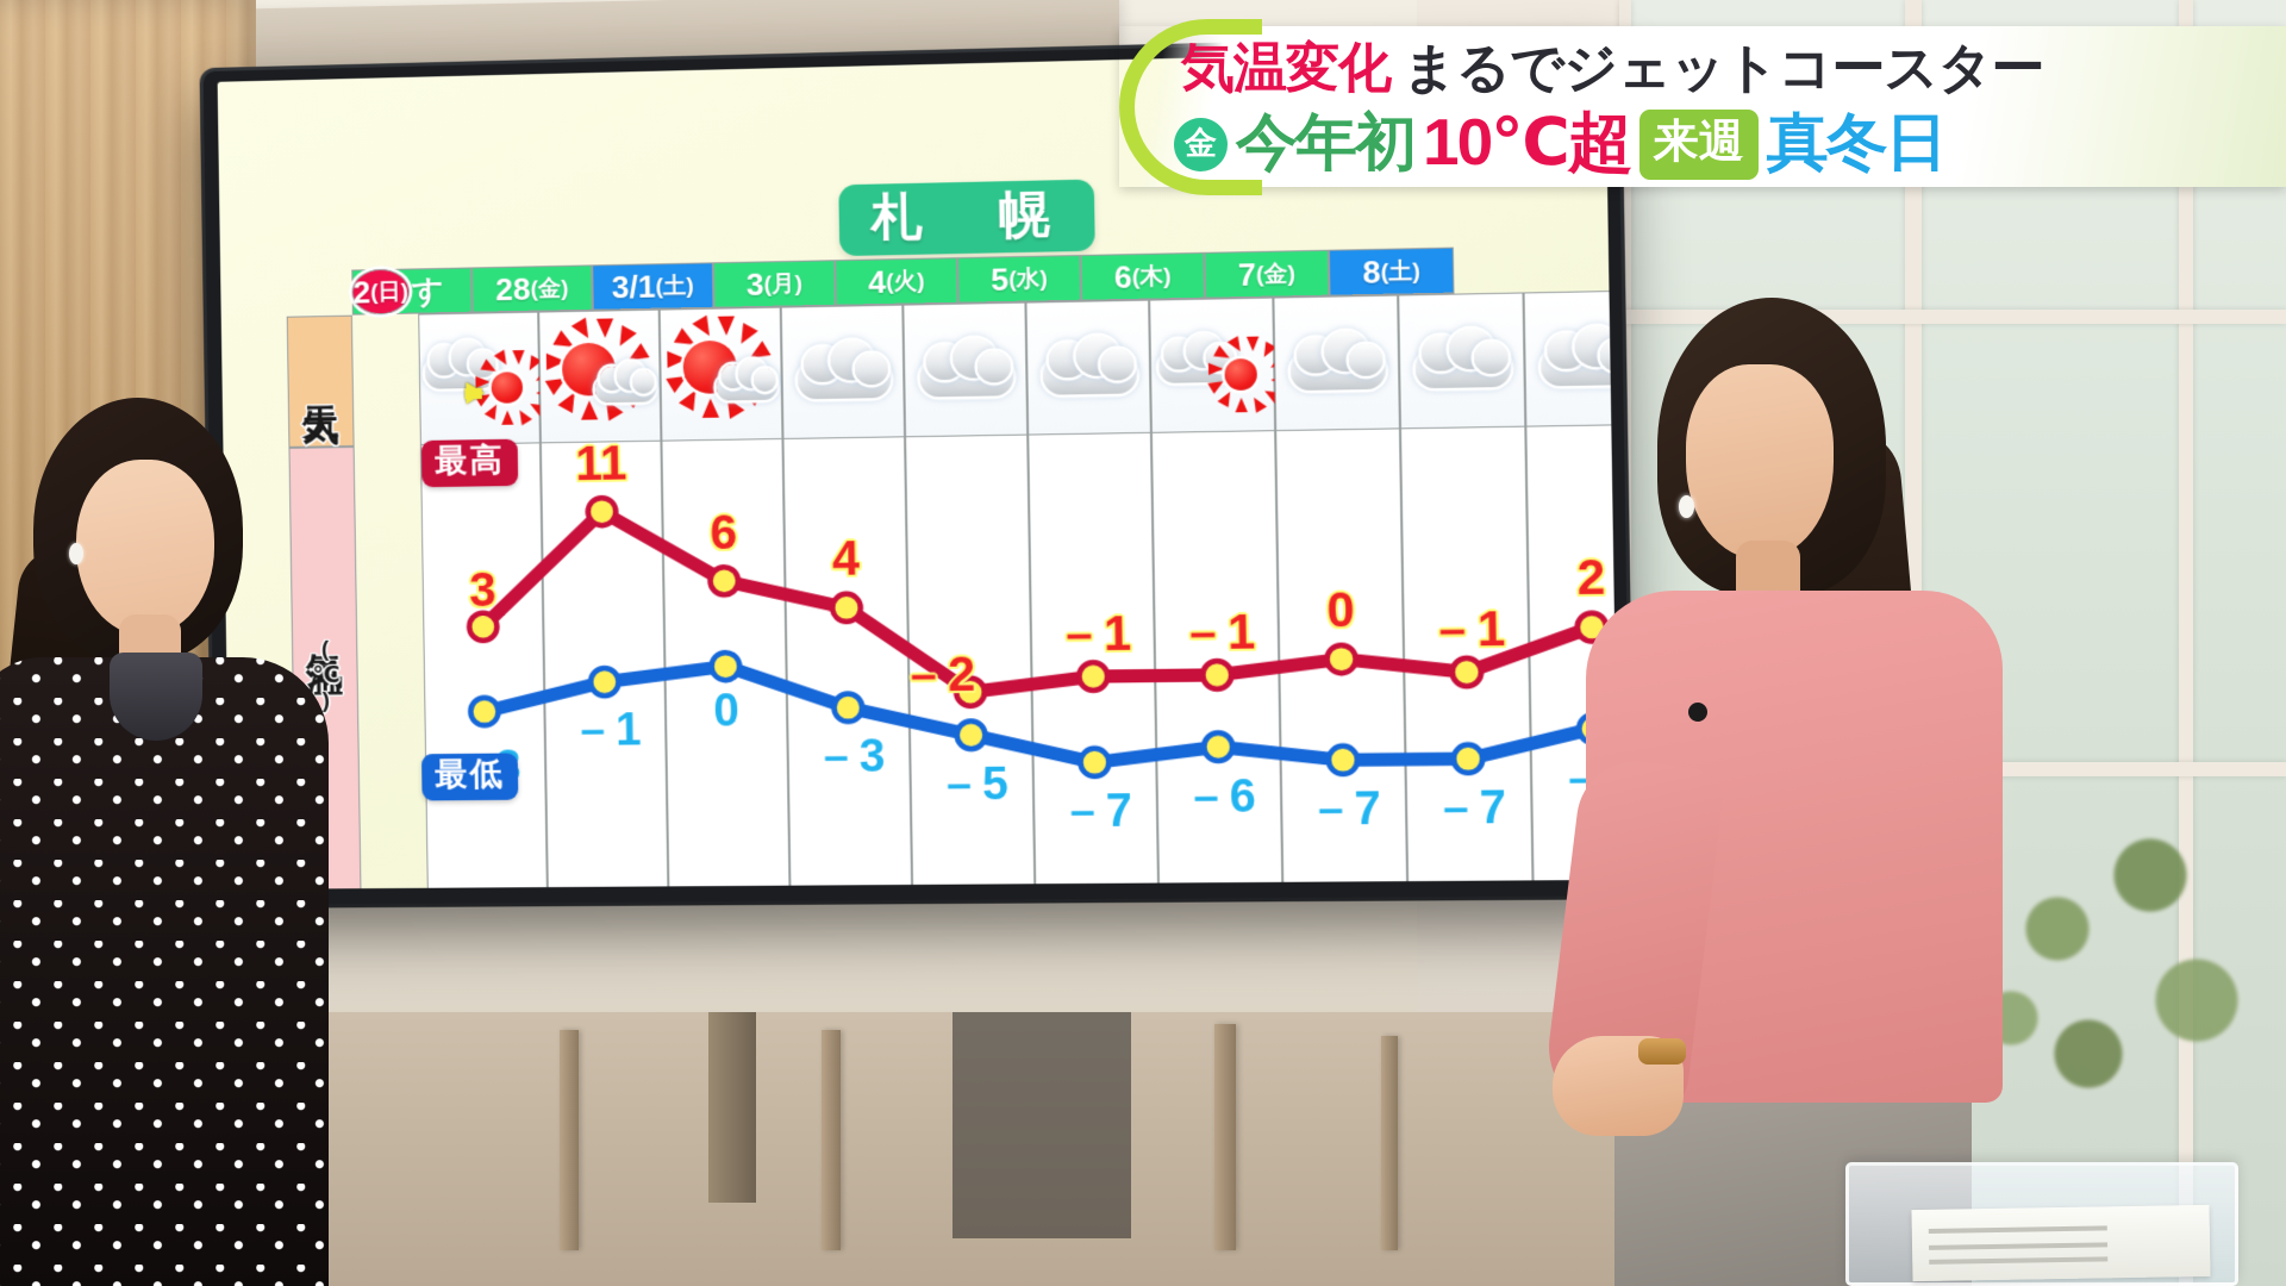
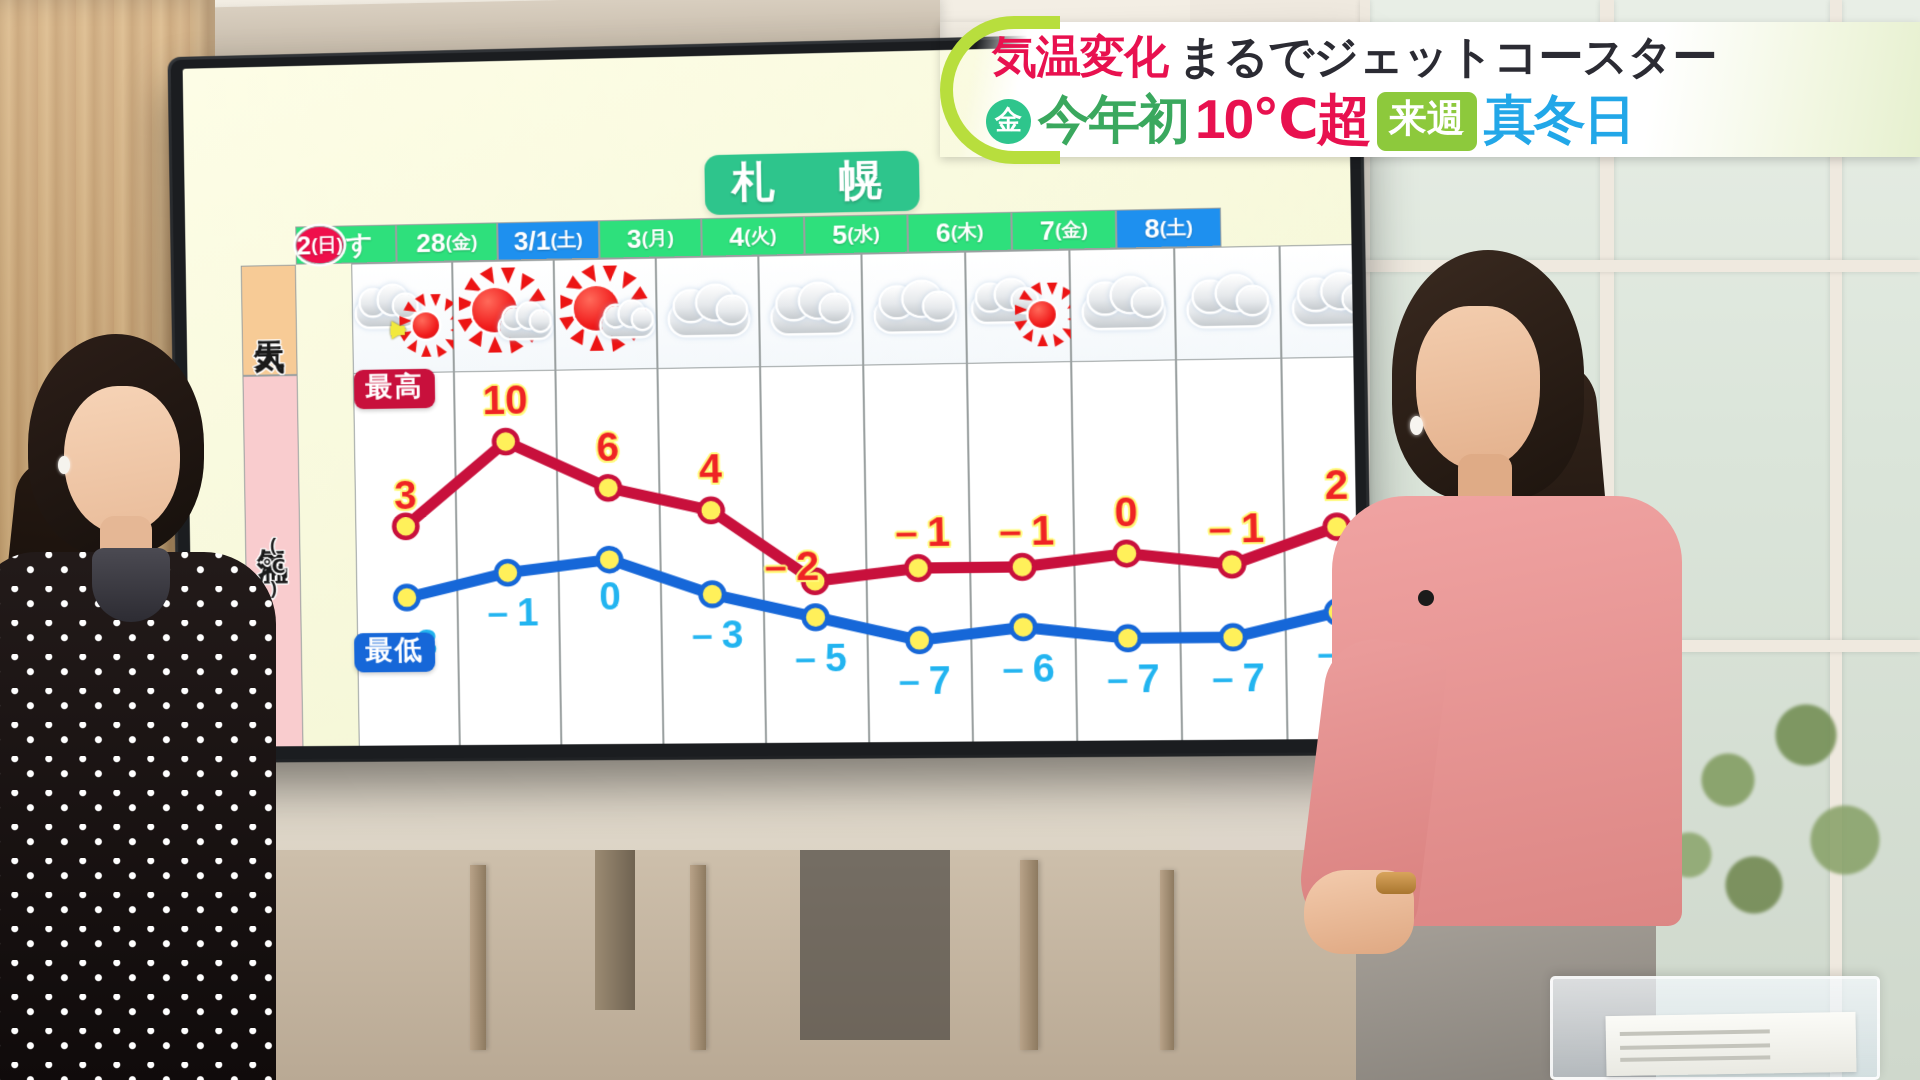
最高/28(金): 11 -> 10
